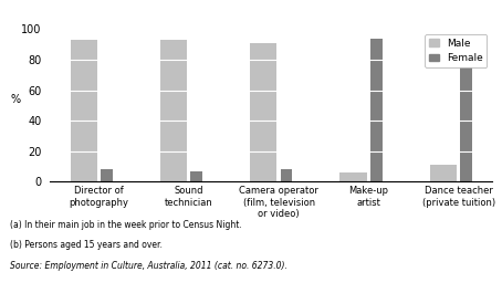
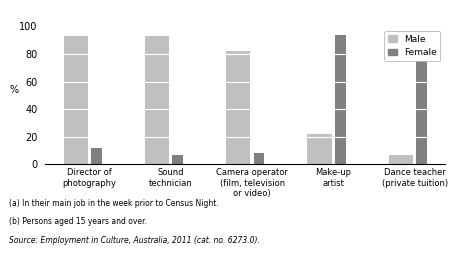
Female/Director of photography: 8 -> 12
Male/Camera operator (film, television or video): 91 -> 82
Male/Make-up artist: 6 -> 22
Male/Dance teacher (private tuition): 11 -> 7
